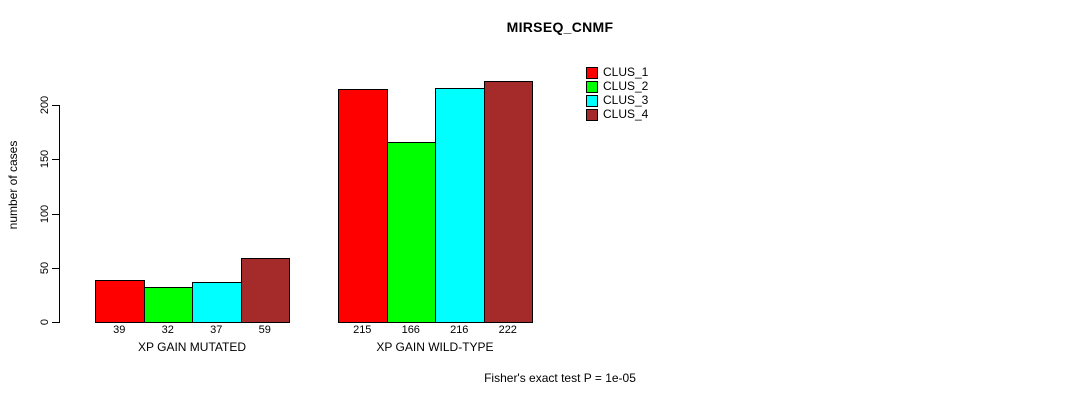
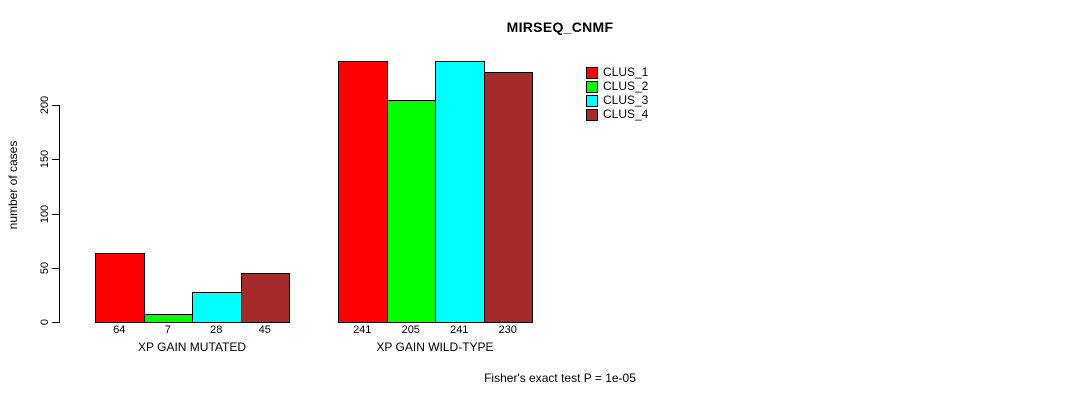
CLUS_1/XP GAIN MUTATED: 39 -> 64
CLUS_2/XP GAIN MUTATED: 32 -> 7
CLUS_3/XP GAIN MUTATED: 37 -> 28
CLUS_4/XP GAIN MUTATED: 59 -> 45
CLUS_1/XP GAIN WILD-TYPE: 215 -> 241
CLUS_2/XP GAIN WILD-TYPE: 166 -> 205
CLUS_3/XP GAIN WILD-TYPE: 216 -> 241
CLUS_4/XP GAIN WILD-TYPE: 222 -> 230
